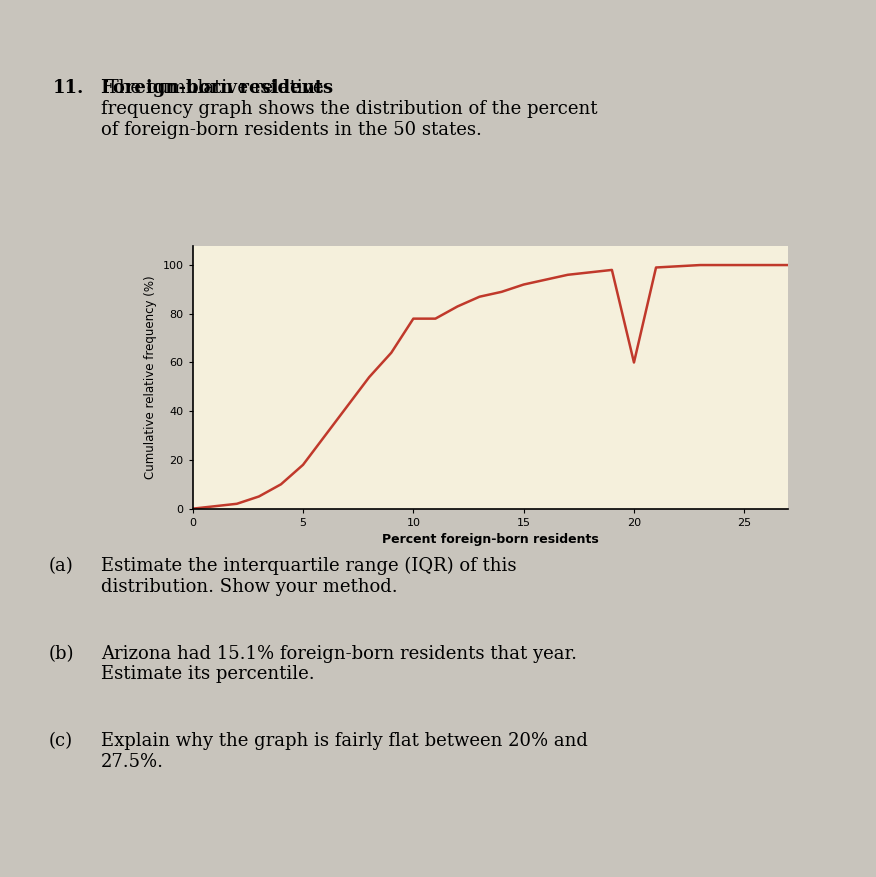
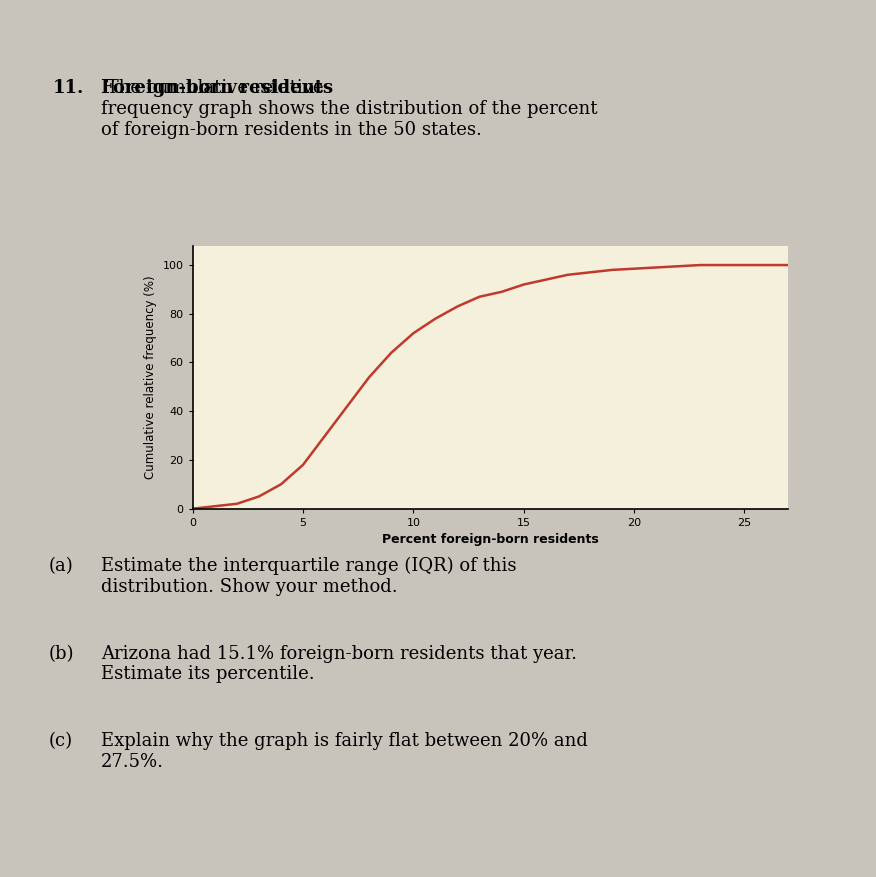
10: 78.0 -> 72.0
20: 60.0 -> 98.5
